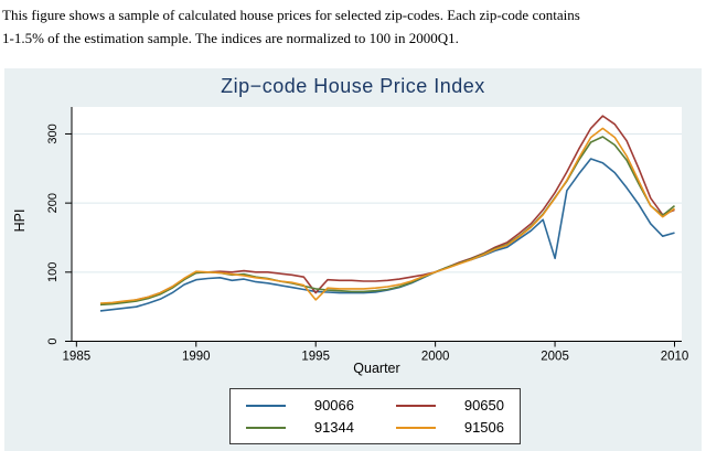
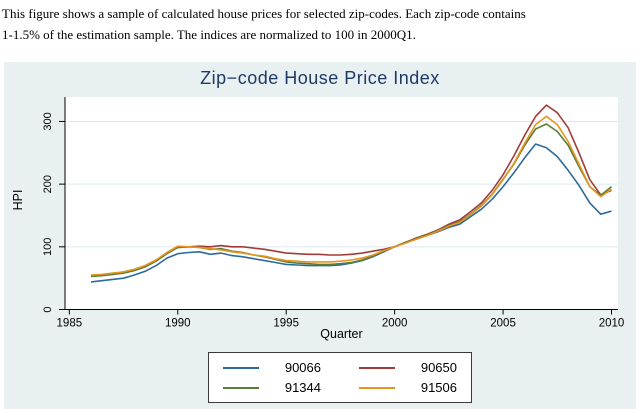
90650/1995: 70 -> 90
91506/1995: 60 -> 80
90066/2005: 120 -> 200
